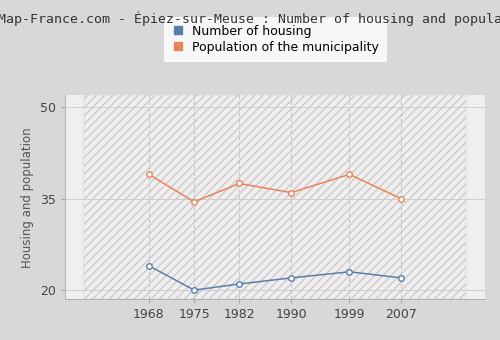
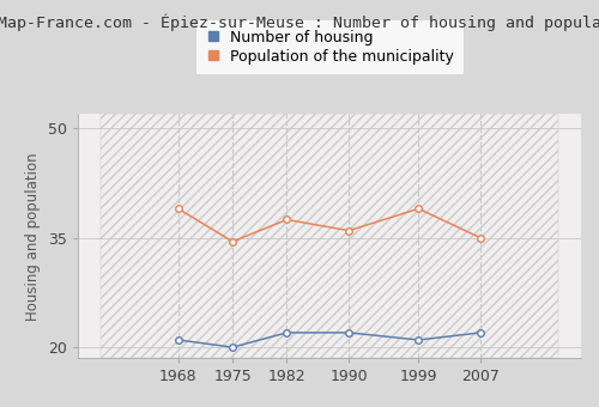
Number of housing/1968: 24 -> 21
Number of housing/1982: 21 -> 22
Number of housing/1999: 23 -> 21
